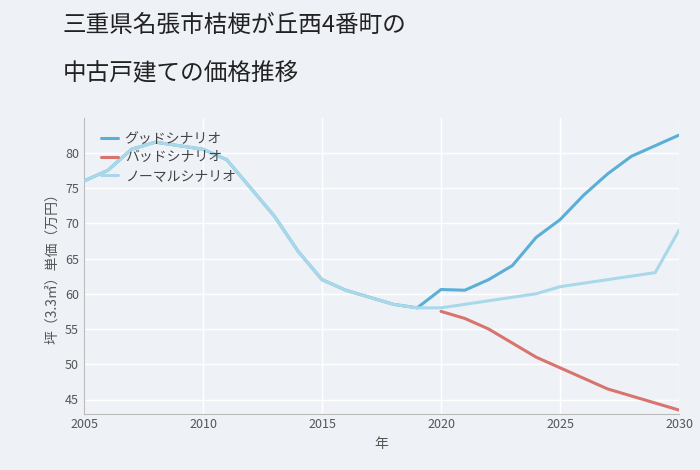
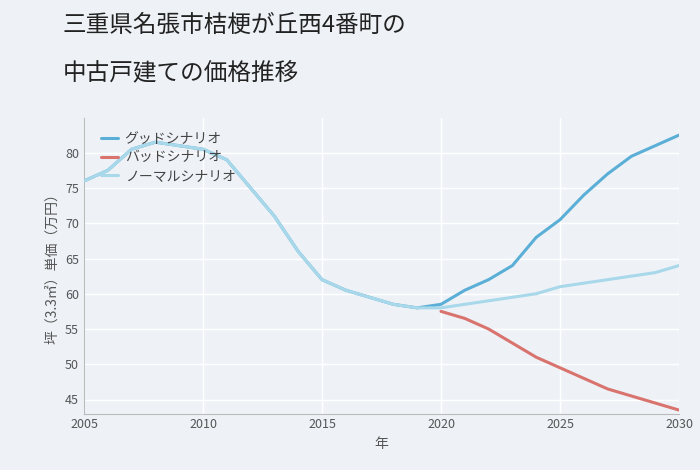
グッドシナリオ/2020: 60.6 -> 58.5
ノーマルシナリオ/2030: 69.0 -> 64.0
